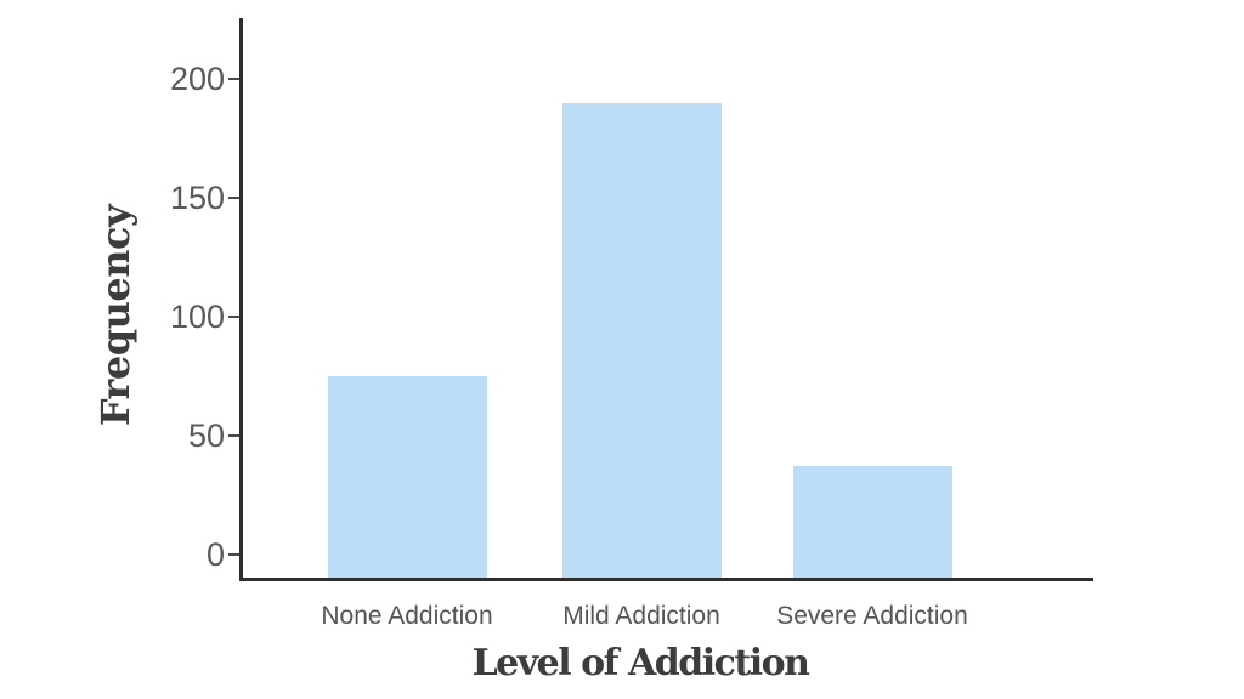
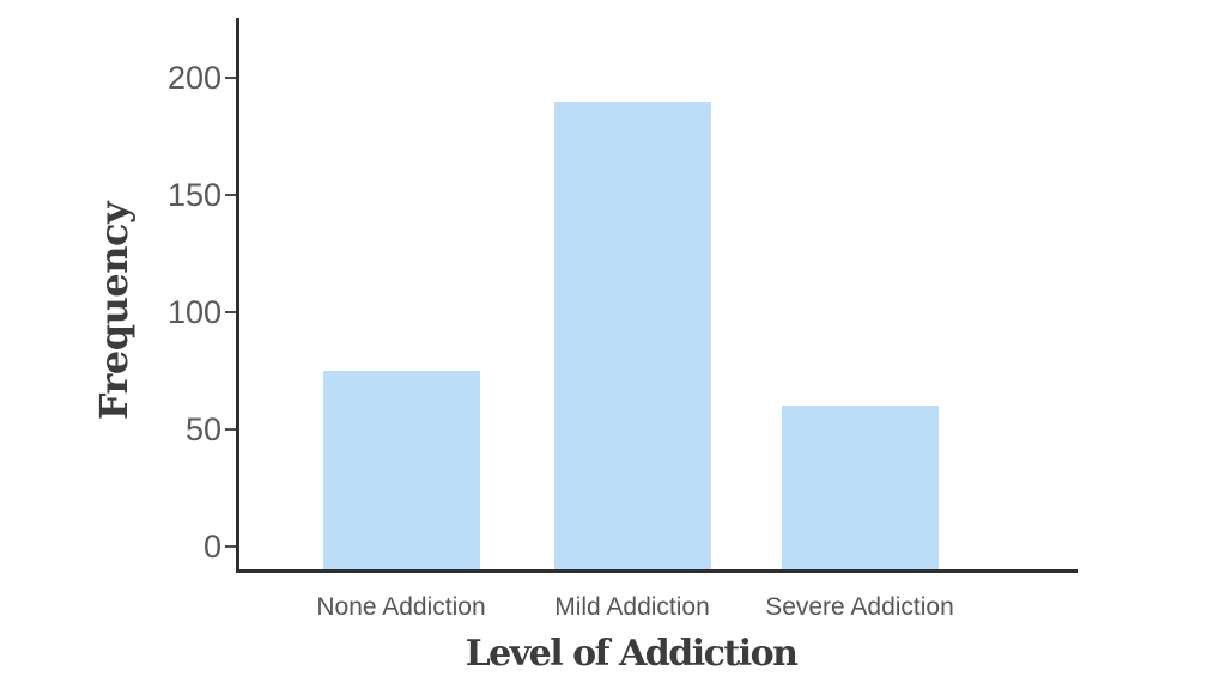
Severe Addiction: 37 -> 60
